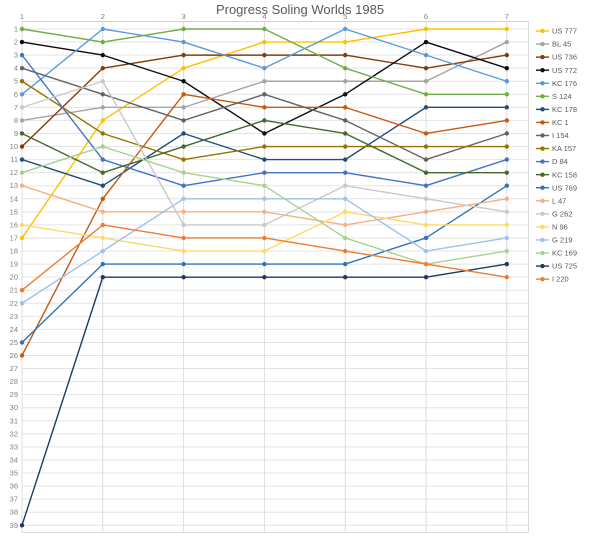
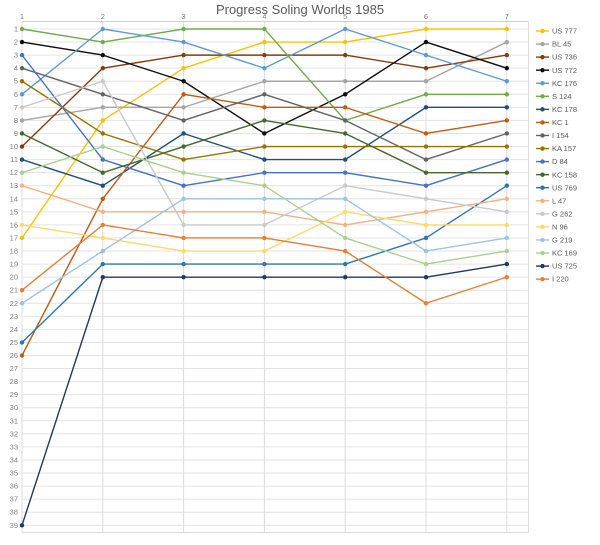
S 124/5: 4 -> 8
I 220/6: 19 -> 22
